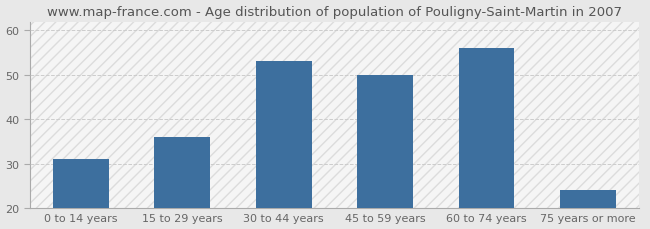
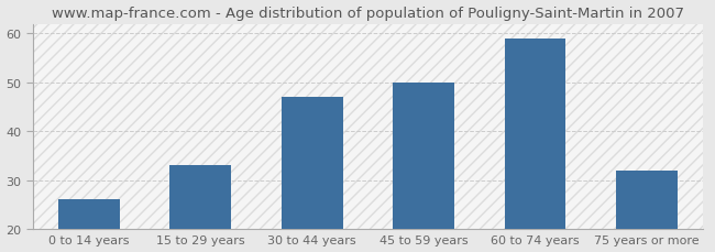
0 to 14 years: 31 -> 26
15 to 29 years: 36 -> 33
30 to 44 years: 53 -> 47
60 to 74 years: 56 -> 59
75 years or more: 24 -> 32
